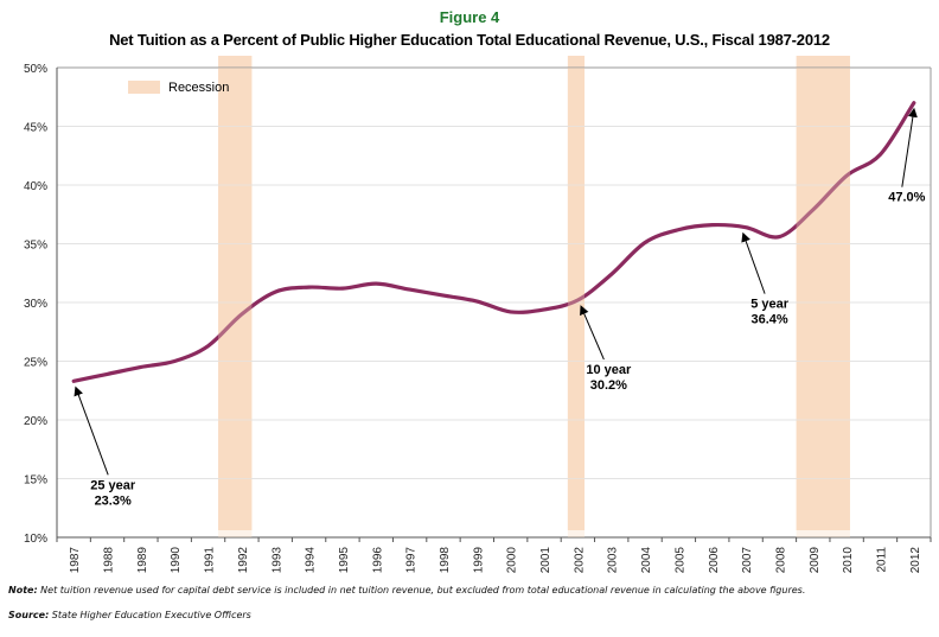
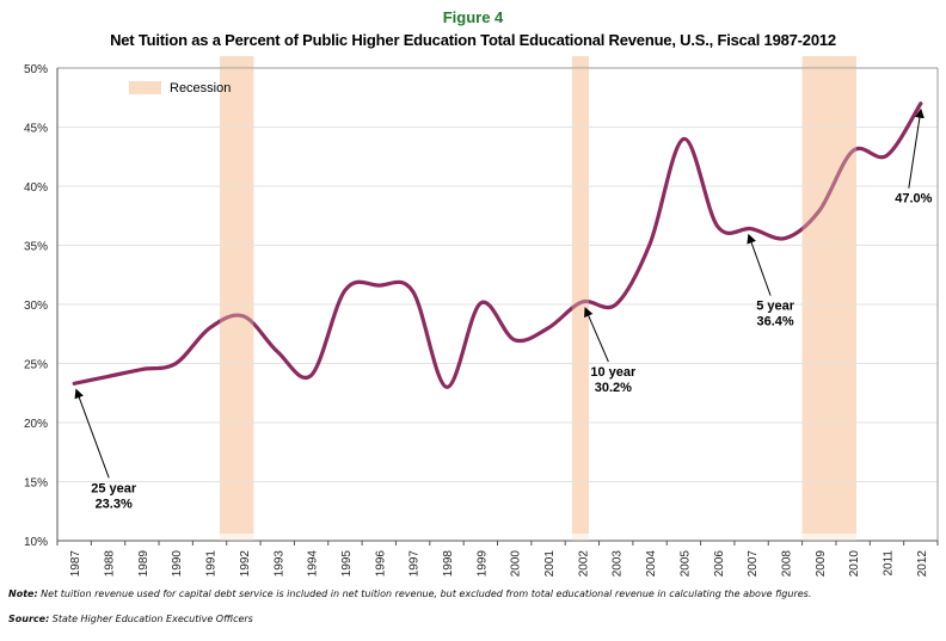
1991: 26% -> 28%
1993: 31% -> 26%
1994: 31% -> 24%
1998: 31% -> 23%
2000: 29% -> 27%
2001: 29% -> 28%
2003: 32% -> 30%
2005: 36% -> 44%
2010: 41% -> 43%
